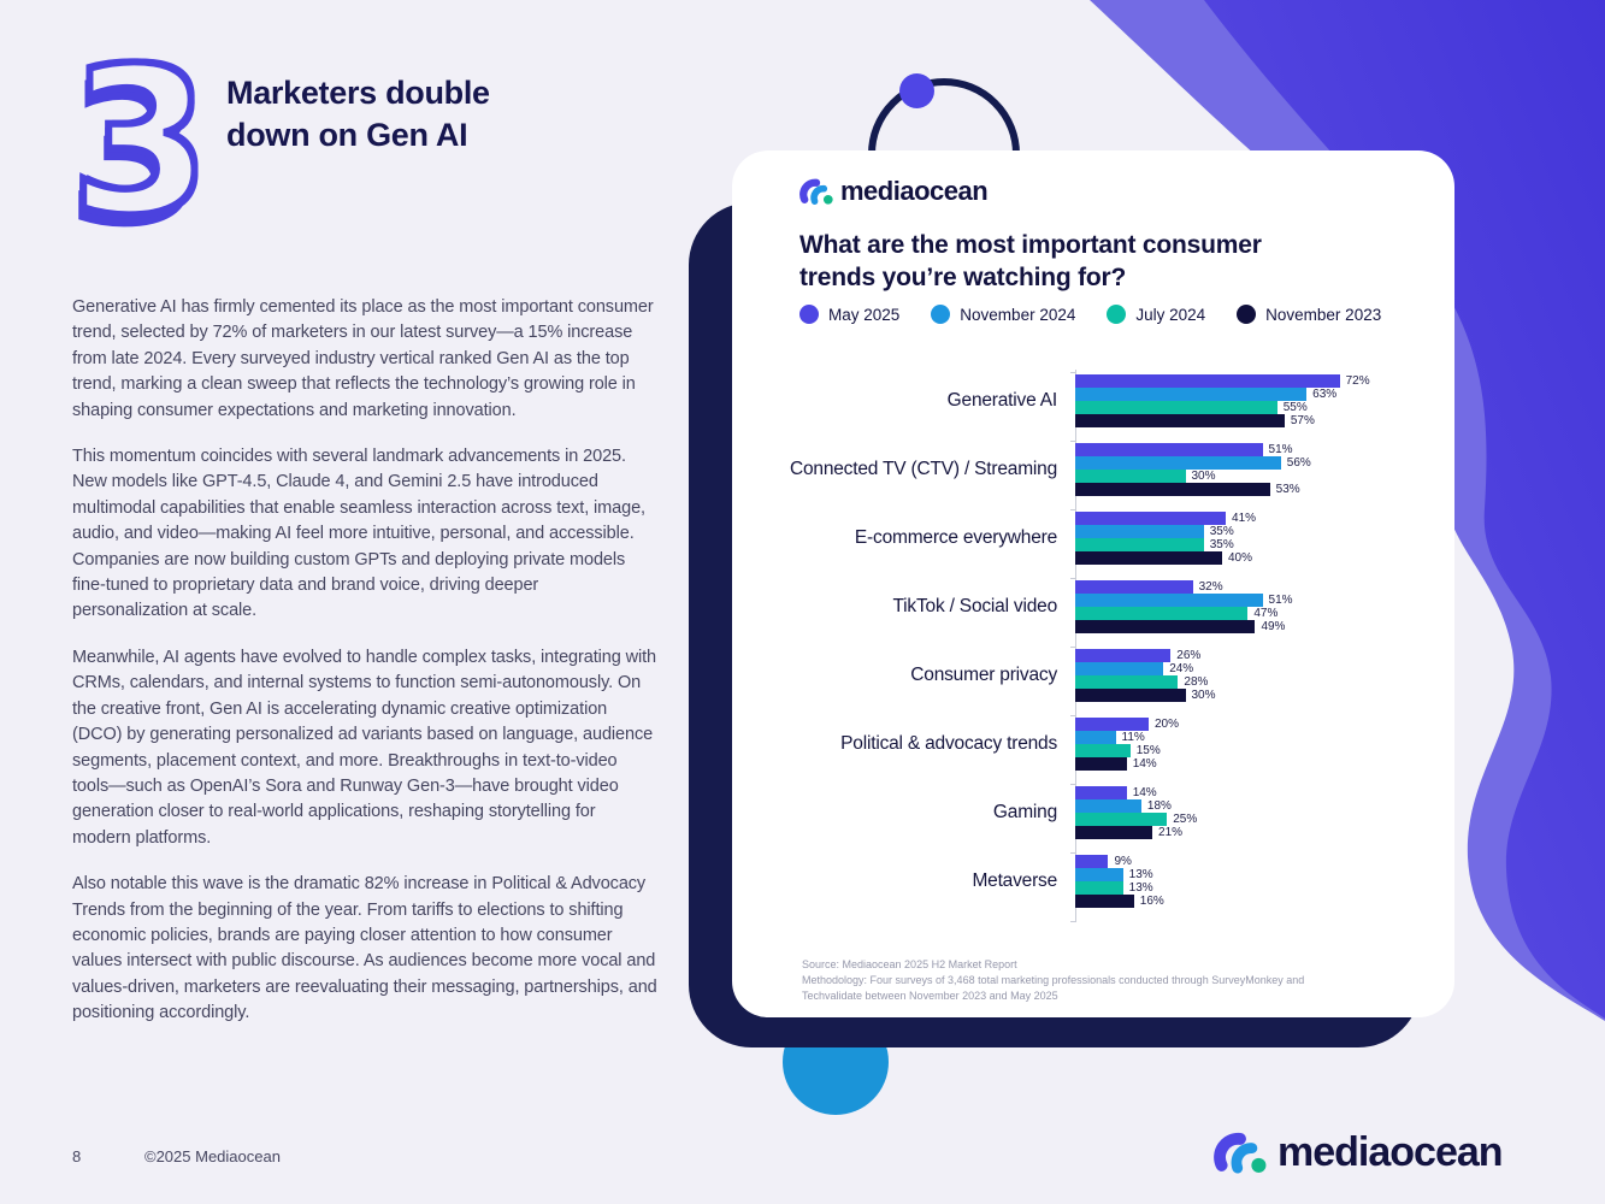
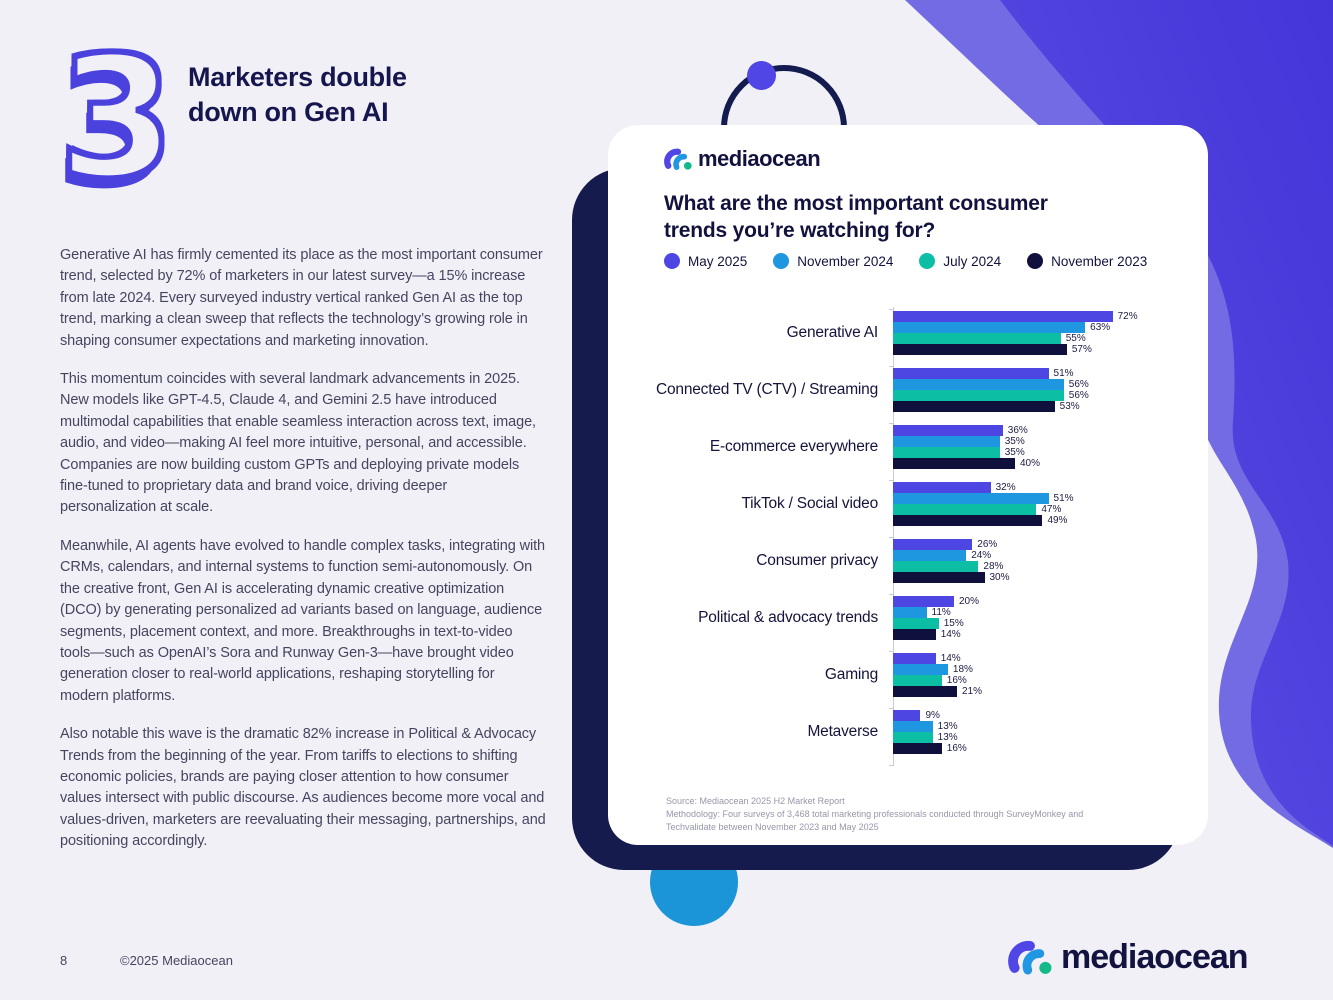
July 2024/Connected TV (CTV) / Streaming: 30% -> 56%
May 2025/E-commerce everywhere: 41% -> 36%
July 2024/Gaming: 25% -> 16%
